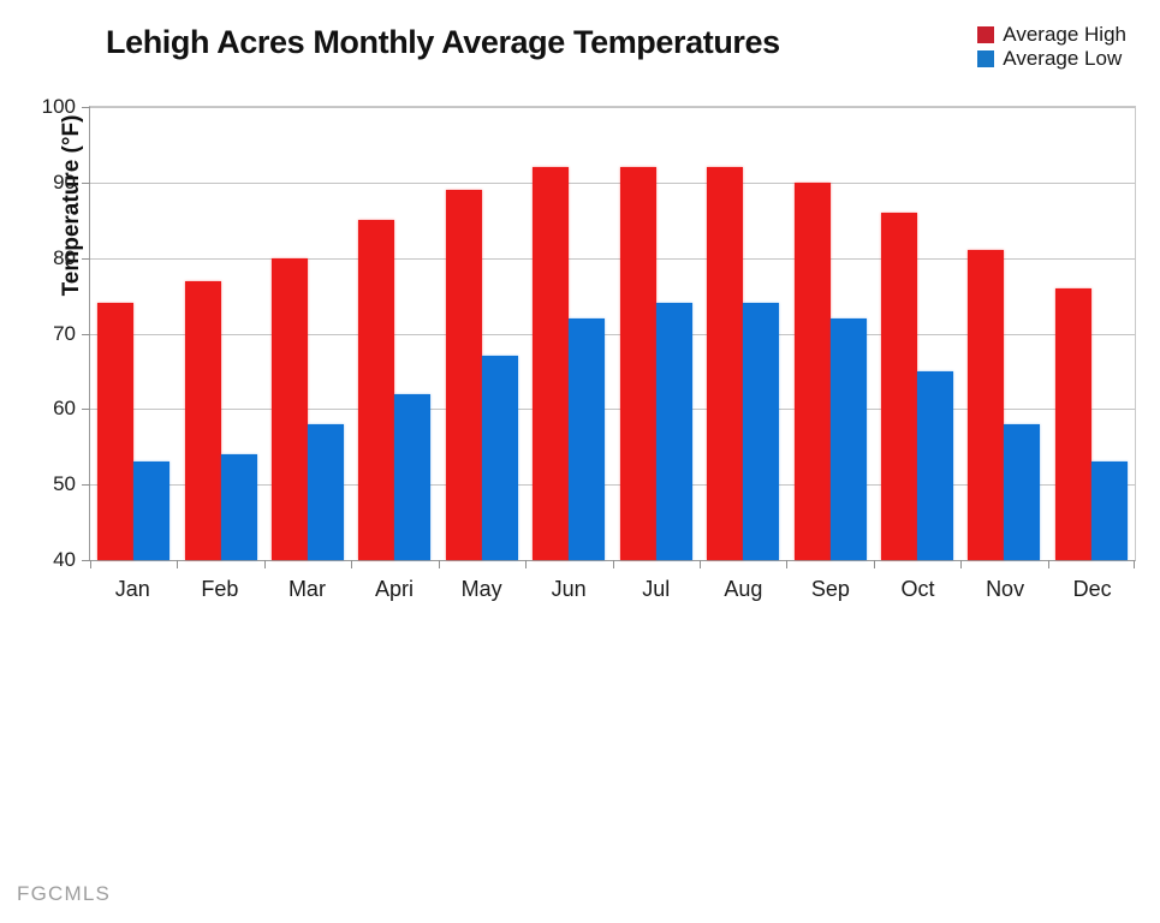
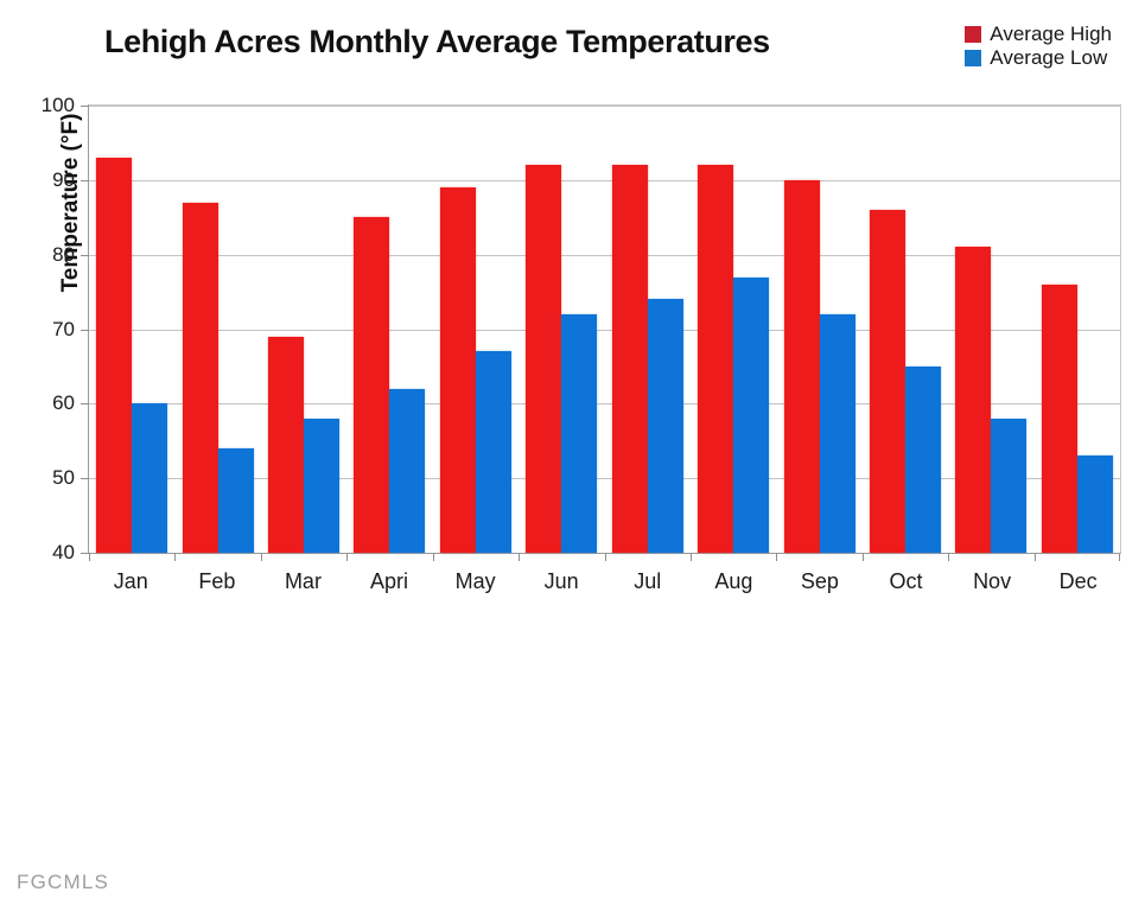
Average High/Jan: 74 -> 93
Average Low/Jan: 53 -> 60
Average High/Feb: 77 -> 87
Average High/Mar: 80 -> 69
Average Low/Aug: 74 -> 77
